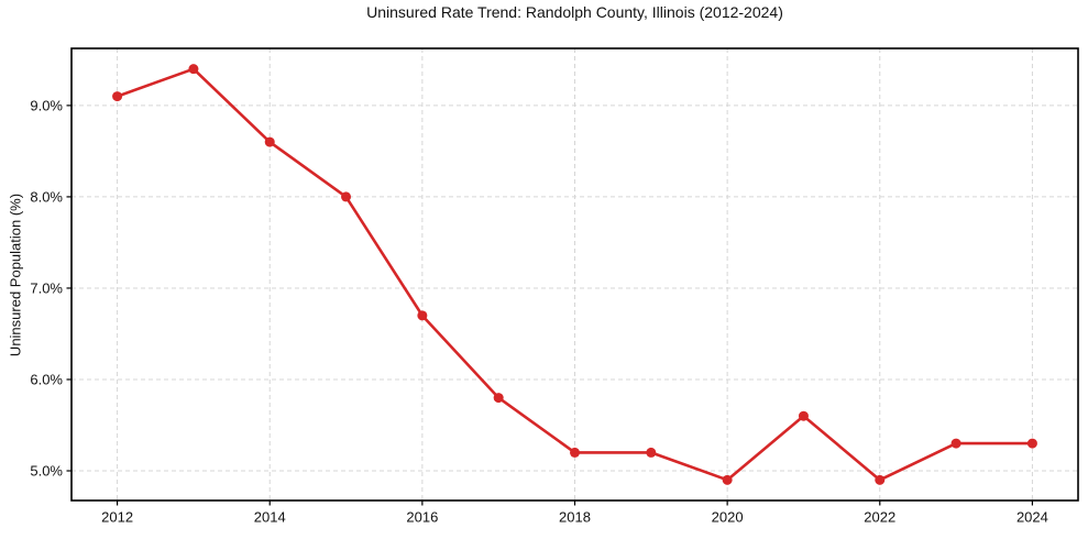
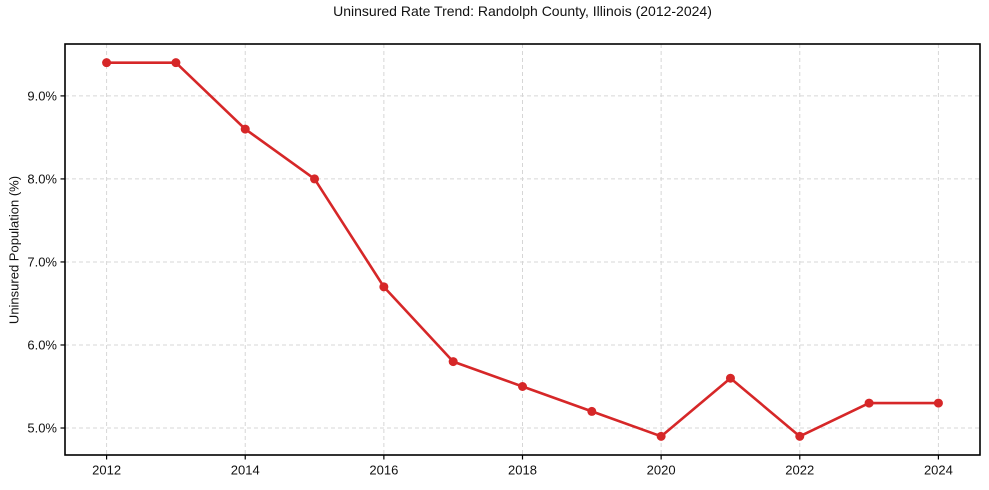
2012: 9.1% -> 9.4%
2018: 5.2% -> 5.5%
